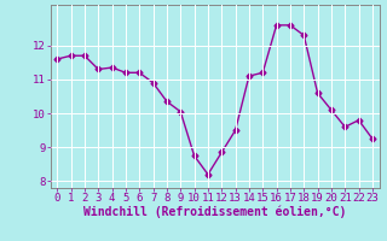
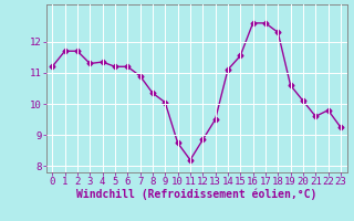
0: 11.60 -> 11.20
15: 11.20 -> 11.55
